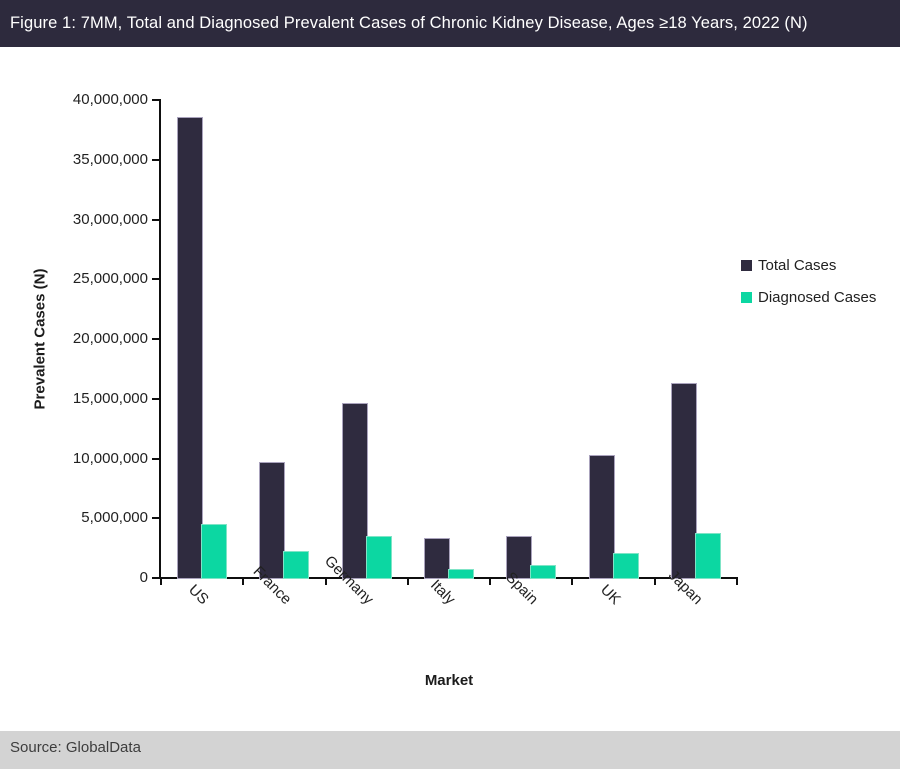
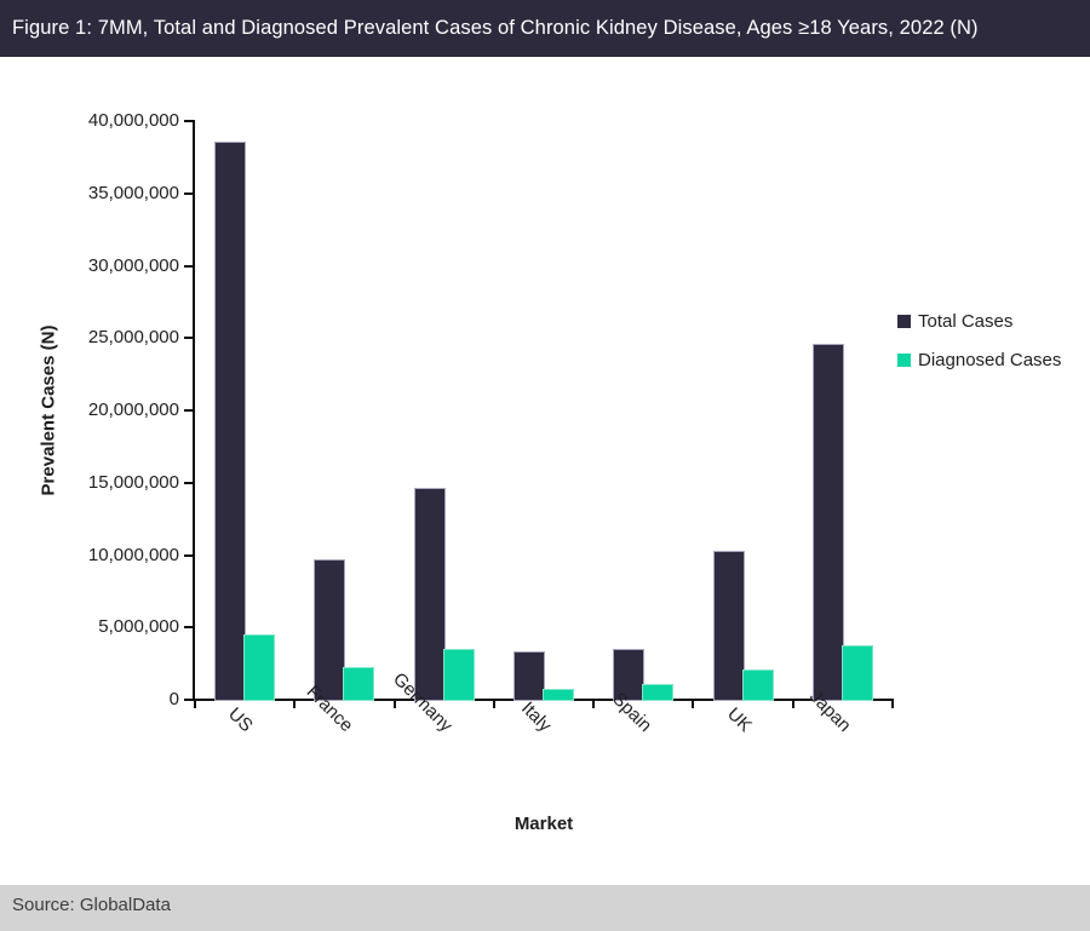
Total Cases/Japan: 16200000 -> 24500000
